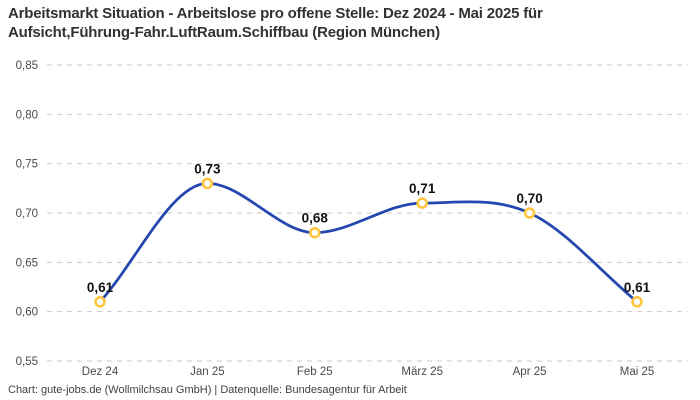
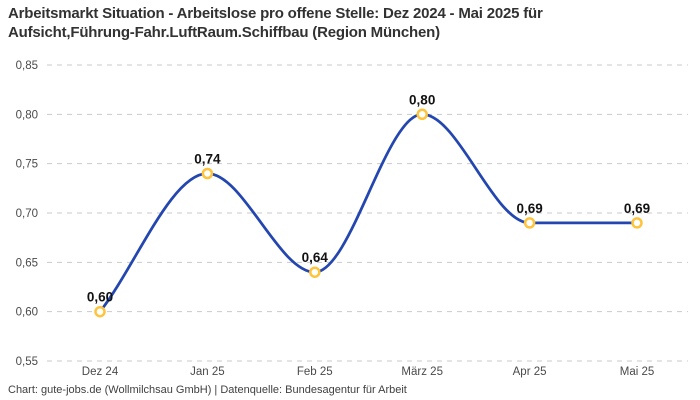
Dez 24: 0,61 -> 0,60
Jan 25: 0,73 -> 0,74
Feb 25: 0,68 -> 0,64
März 25: 0,71 -> 0,80
Apr 25: 0,70 -> 0,69
Mai 25: 0,61 -> 0,69
